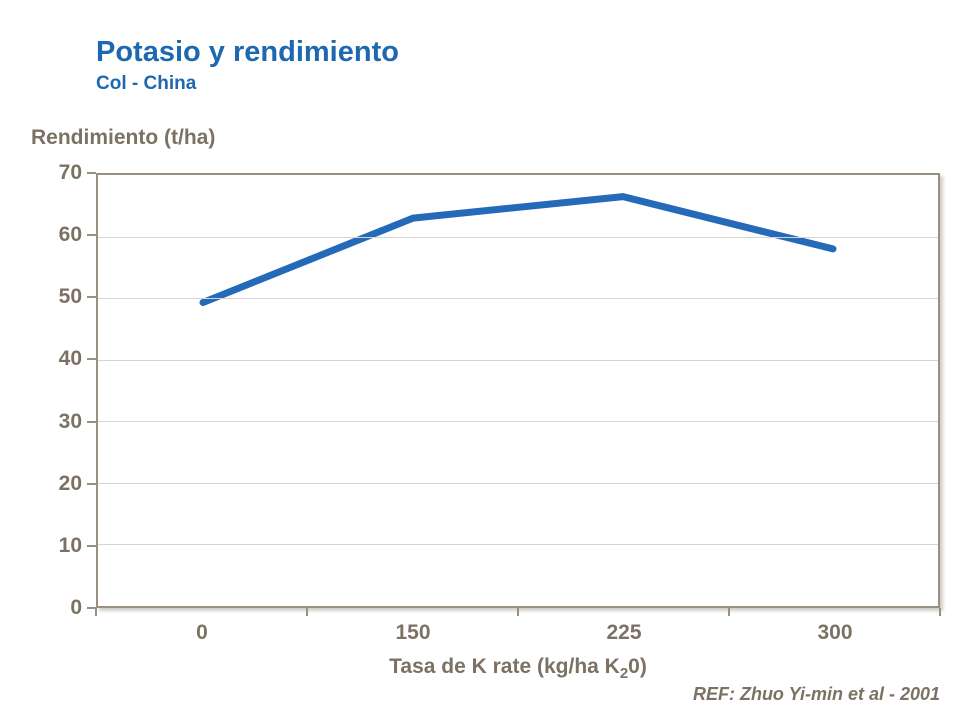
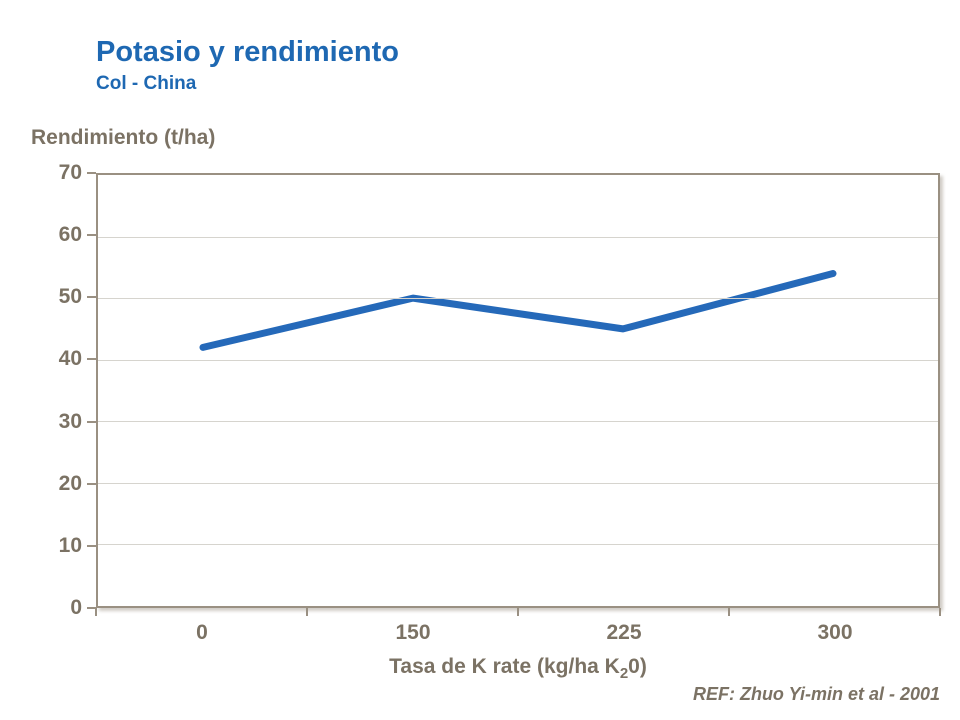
0: 49 -> 42
150: 63 -> 50
225: 66 -> 45
300: 58 -> 54
